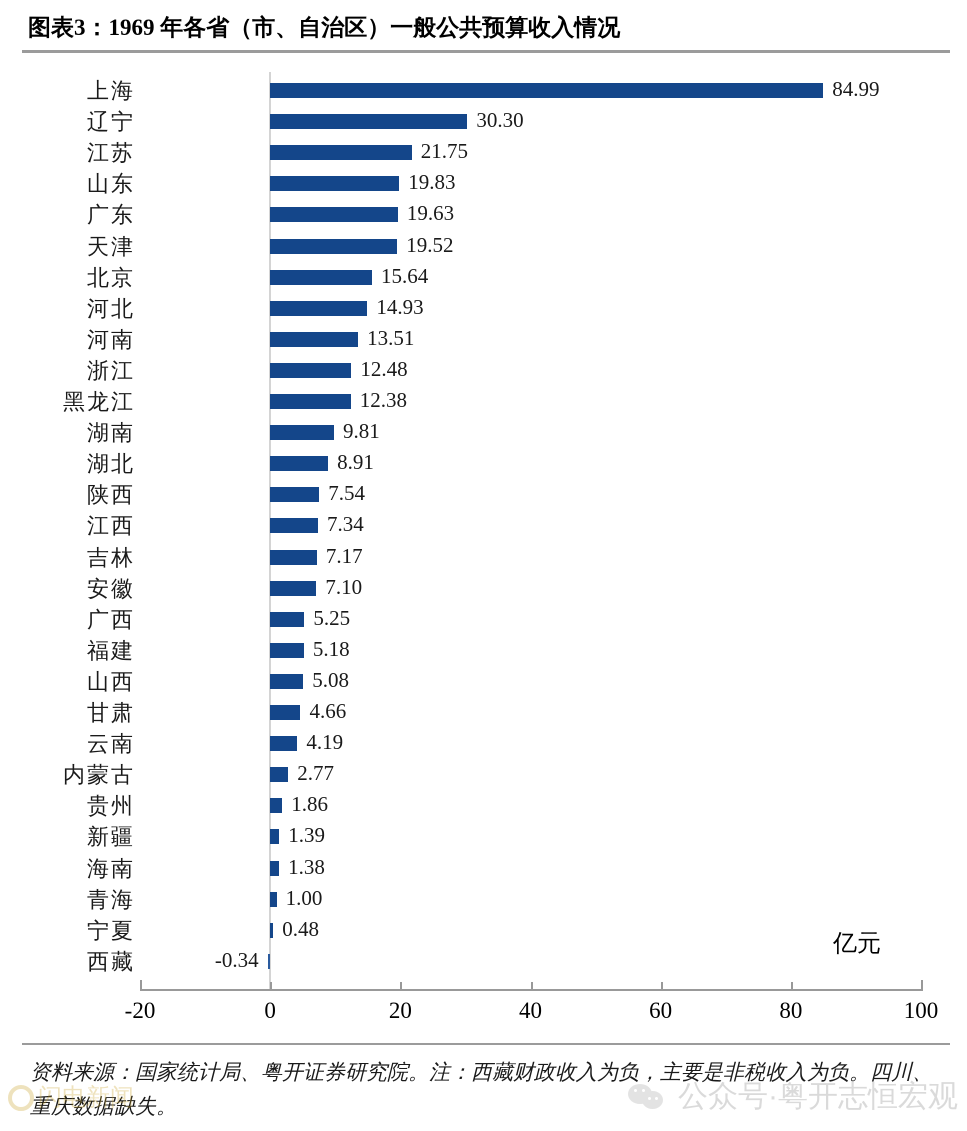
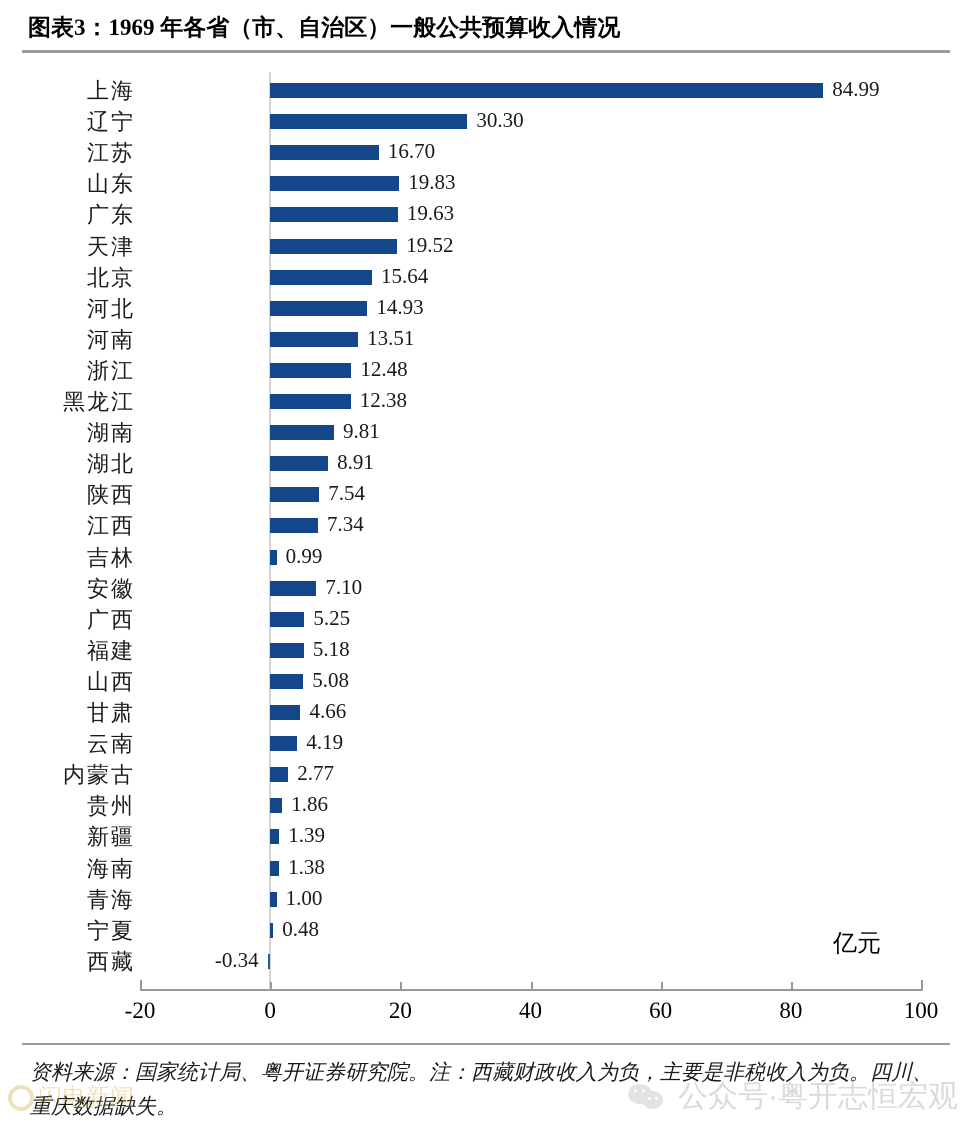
江苏: 21.75 -> 16.70
吉林: 7.17 -> 0.99
